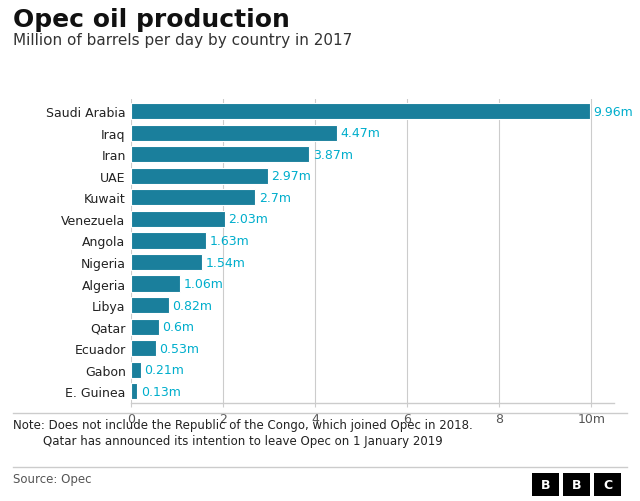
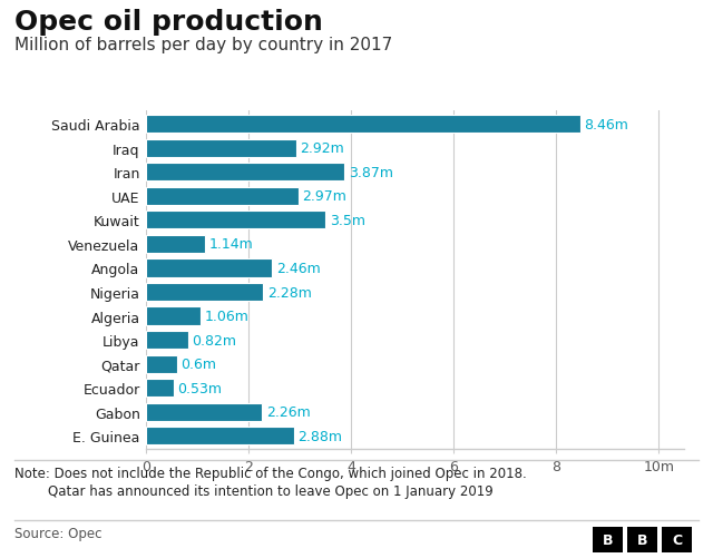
Saudi Arabia: 9.96m -> 8.46m
Iraq: 4.47m -> 2.92m
Kuwait: 2.7m -> 3.5m
Venezuela: 2.03m -> 1.14m
Angola: 1.63m -> 2.46m
Nigeria: 1.54m -> 2.28m
Gabon: 0.21m -> 2.26m
E. Guinea: 0.13m -> 2.88m
